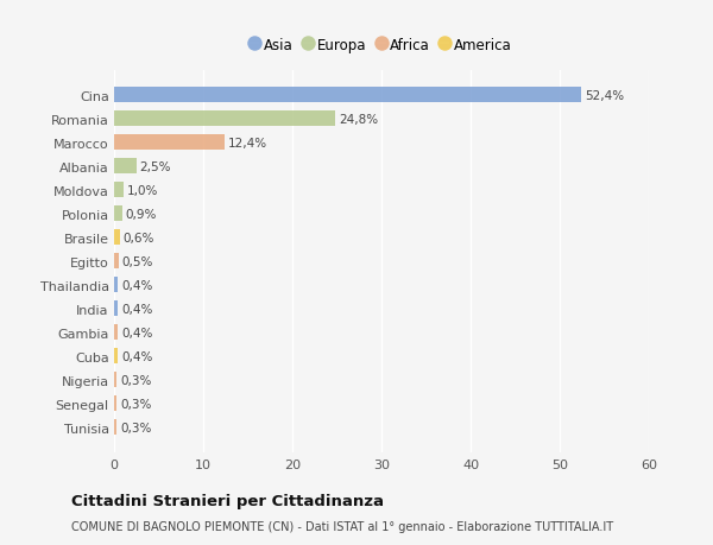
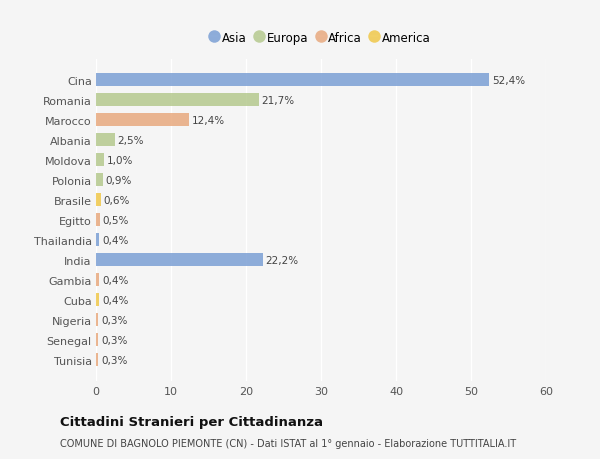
Romania: 24,8% -> 21,7%
India: 0,4% -> 22,2%
